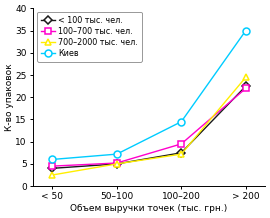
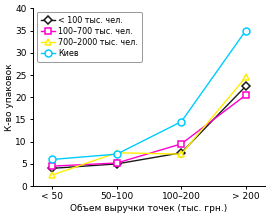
700–2000 тыс. чел./50–100: 5.0 -> 7.5
100–700 тыс. чел./> 200: 22.0 -> 20.5
